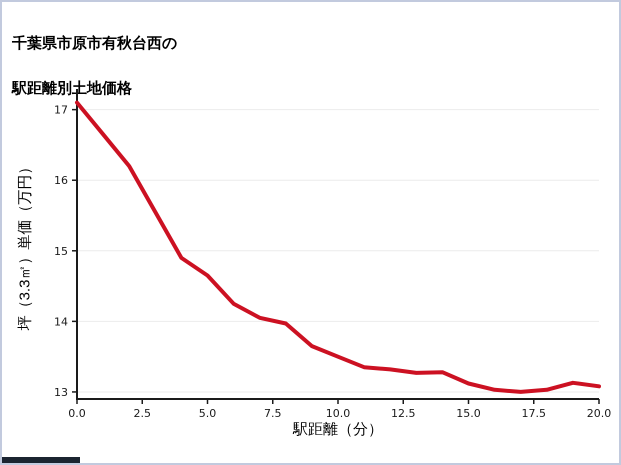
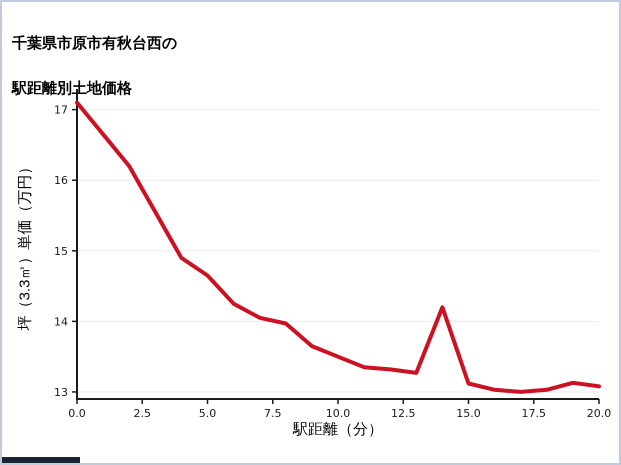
14: 13.3 -> 14.2
